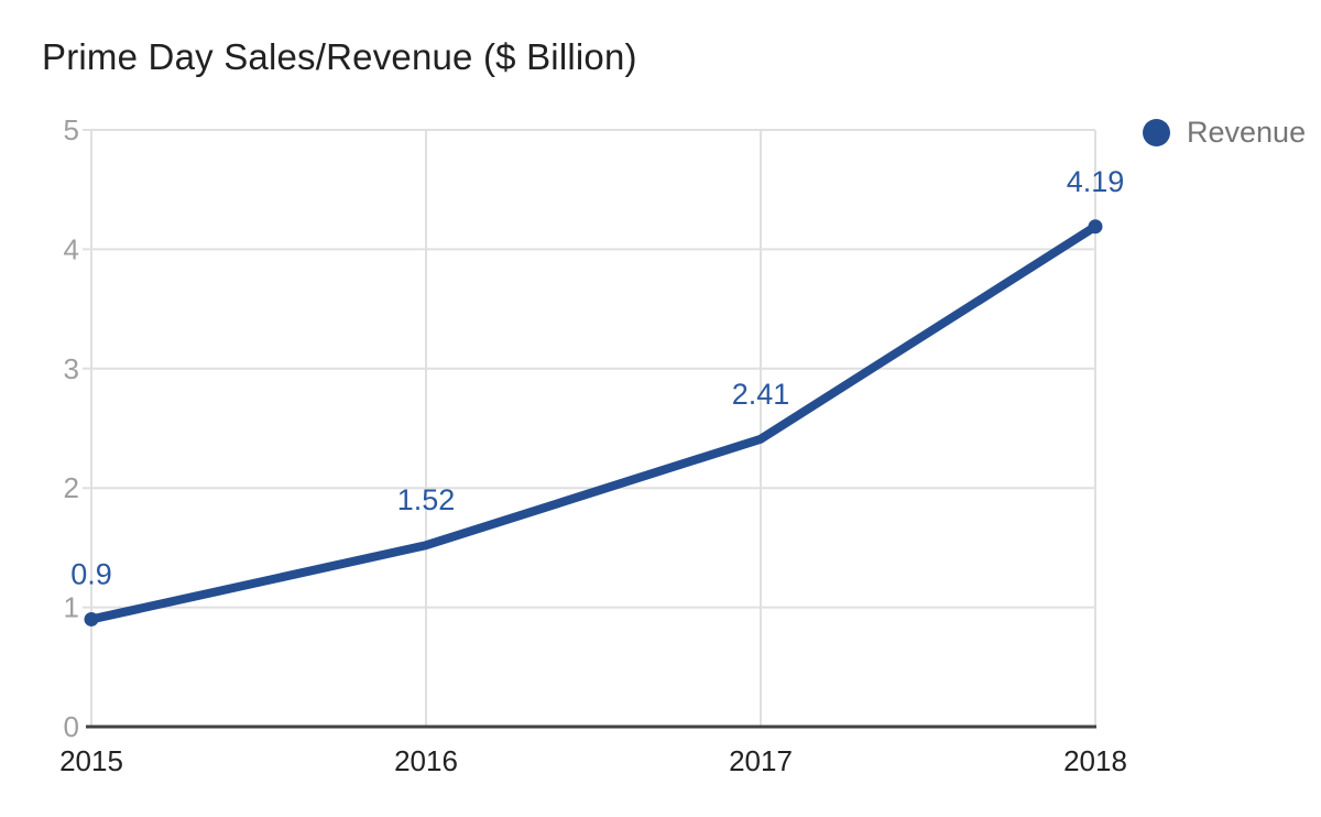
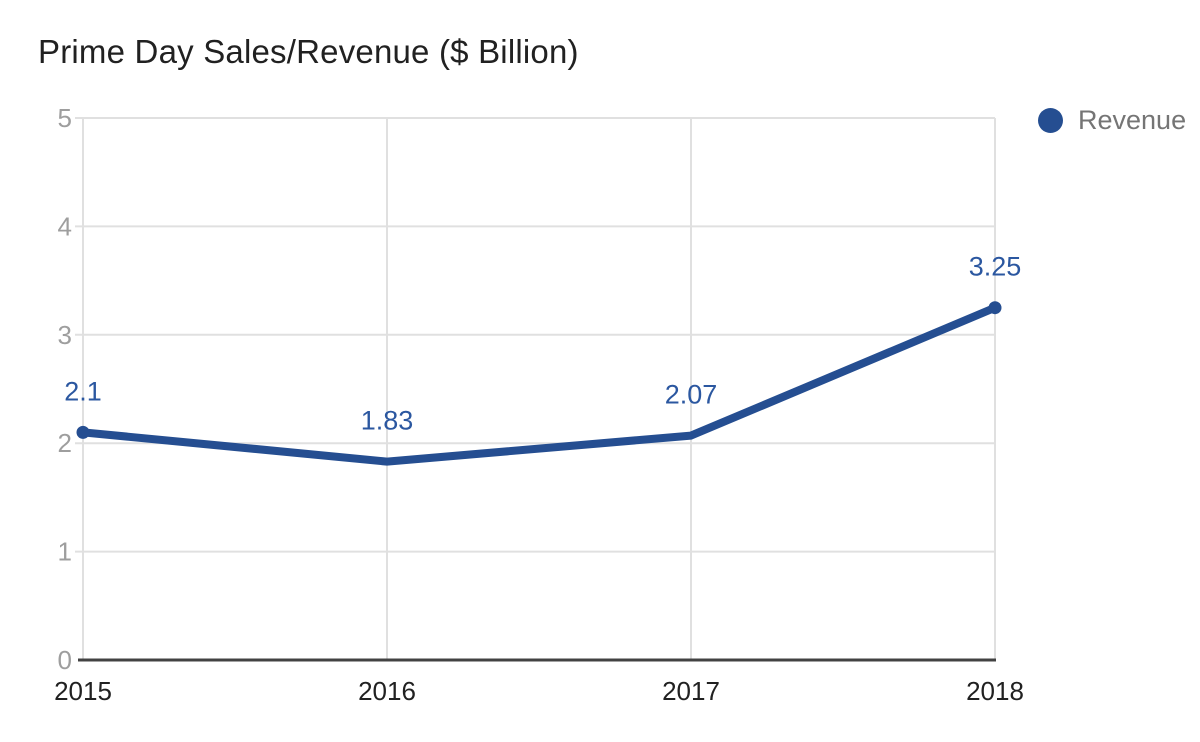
2015: 0.9 -> 2.1
2016: 1.52 -> 1.83
2017: 2.41 -> 2.07
2018: 4.19 -> 3.25
